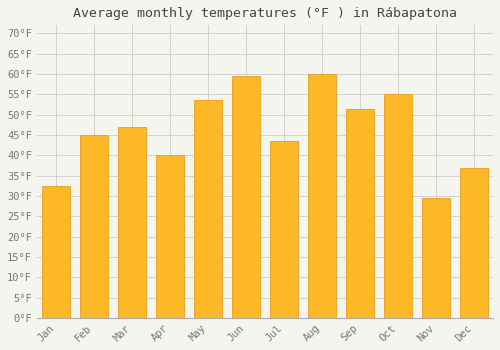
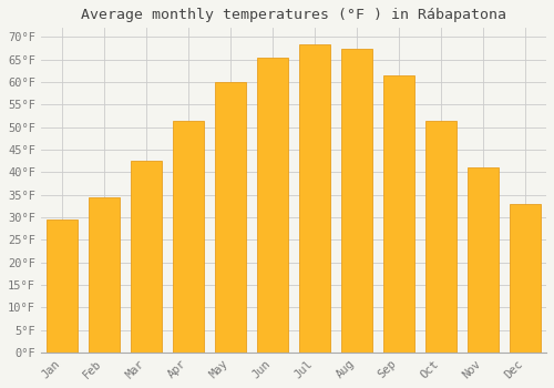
Jan: 32.5°F -> 29.5°F
Feb: 45.0°F -> 34.5°F
Mar: 47.0°F -> 42.5°F
Apr: 40.0°F -> 51.5°F
May: 53.5°F -> 60.0°F
Jun: 59.5°F -> 65.5°F
Jul: 43.5°F -> 68.5°F
Aug: 60.0°F -> 67.5°F
Sep: 51.5°F -> 61.5°F
Oct: 55.0°F -> 51.5°F
Nov: 29.5°F -> 41.0°F
Dec: 37.0°F -> 33.0°F
